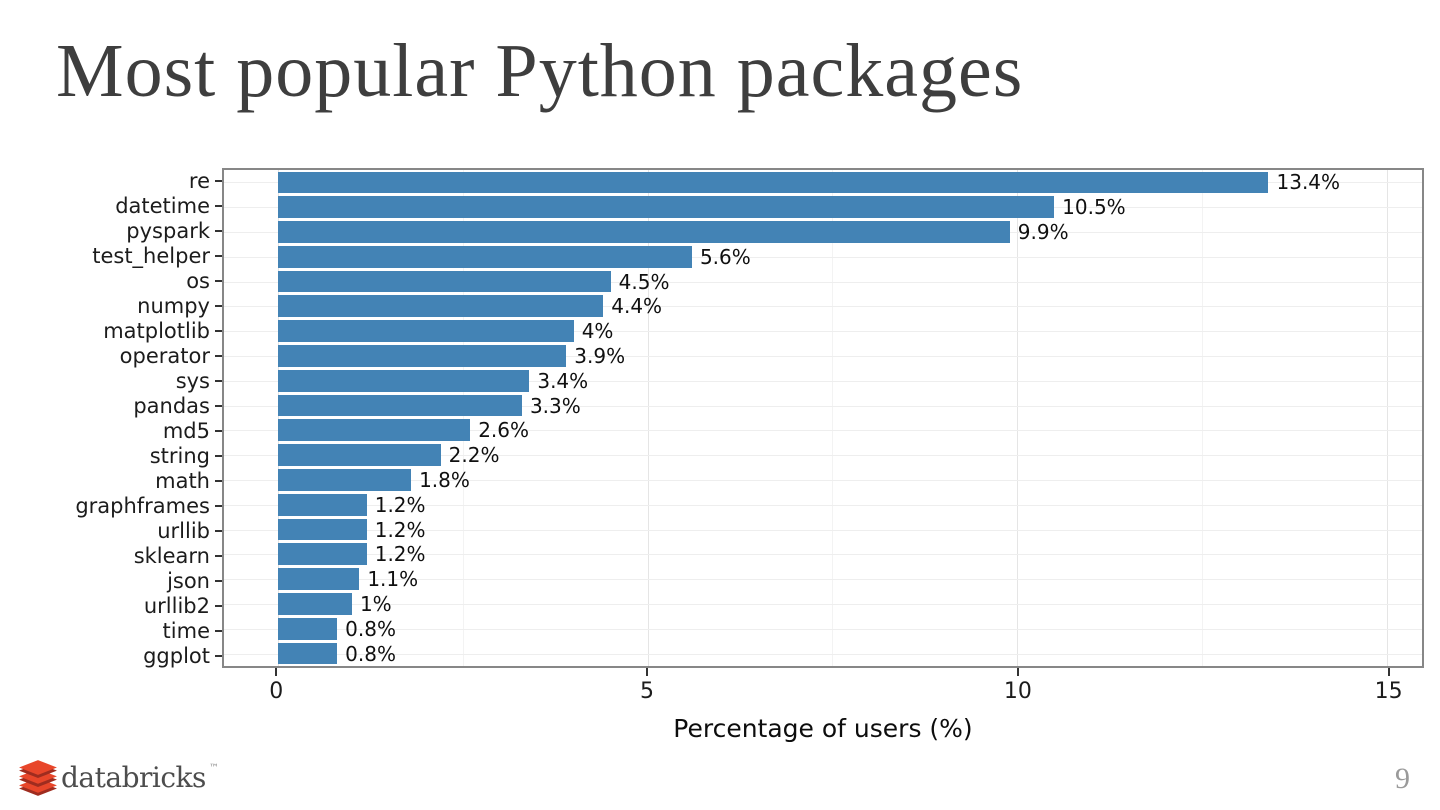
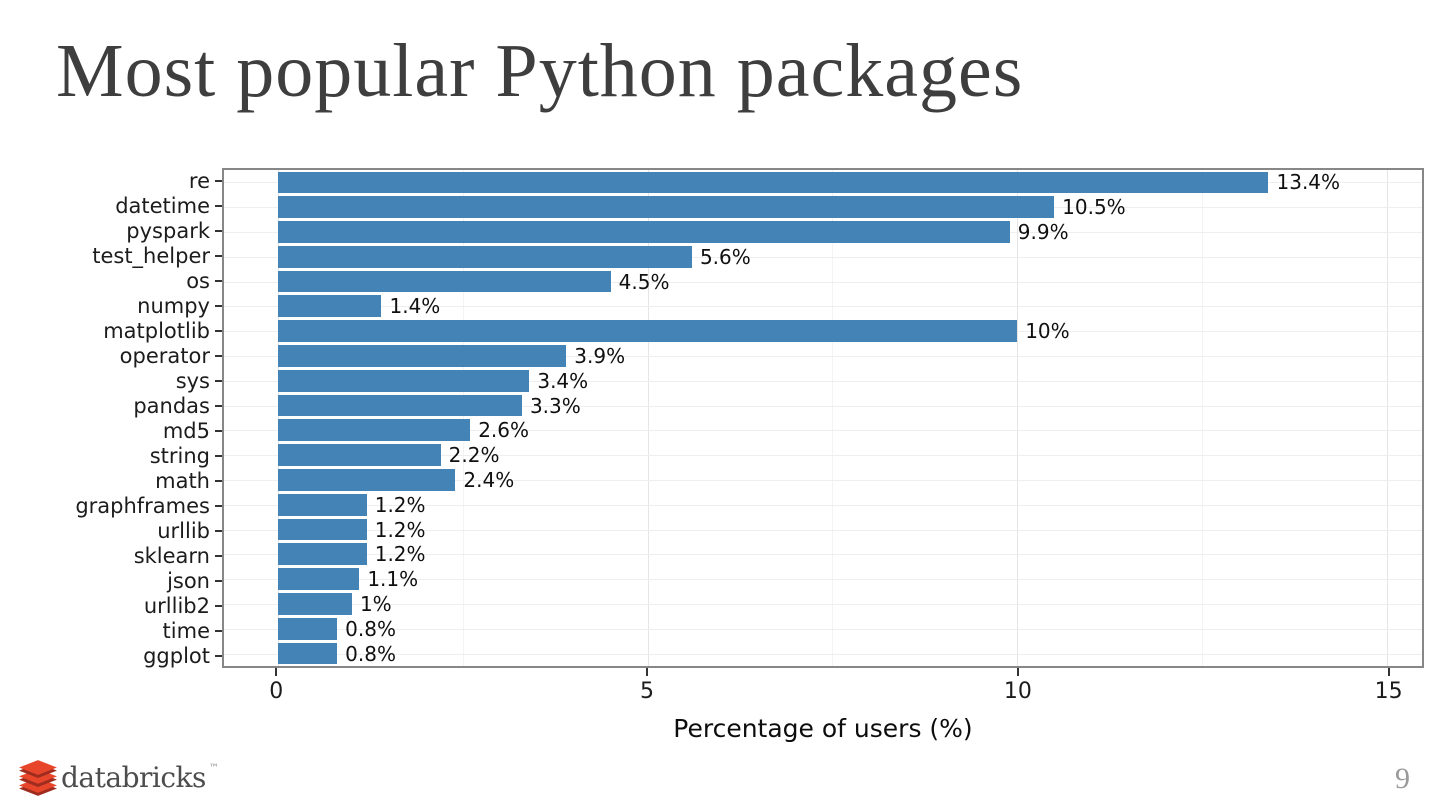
numpy: 4.4% -> 1.4%
matplotlib: 4% -> 10%
math: 1.8% -> 2.4%
